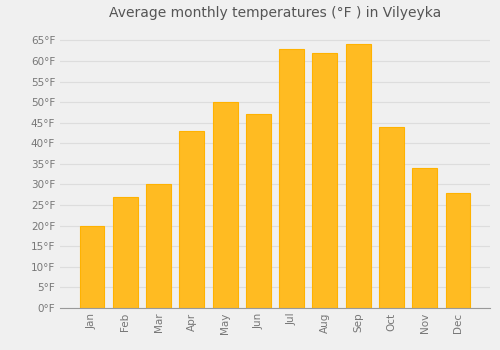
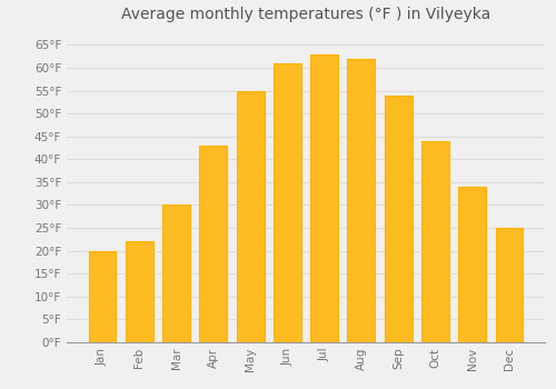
Feb: 27°F -> 22°F
May: 50°F -> 55°F
Jun: 47°F -> 61°F
Sep: 64°F -> 54°F
Dec: 28°F -> 25°F
